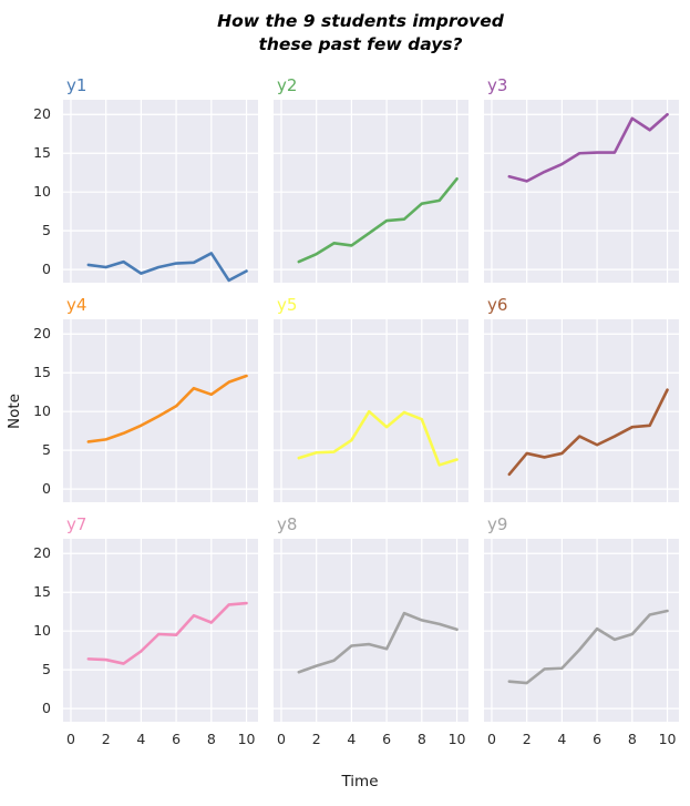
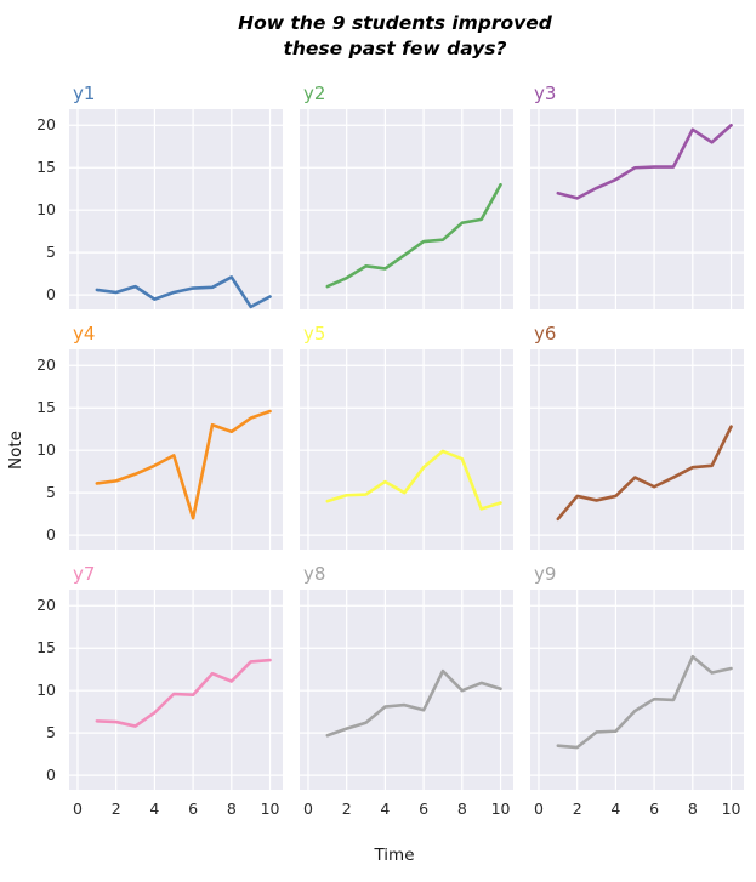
y5/5: 10 -> 5
y4/6: 11 -> 2
y9/6: 10 -> 9
y8/8: 11 -> 10
y9/8: 10 -> 14
y2/10: 12 -> 13
